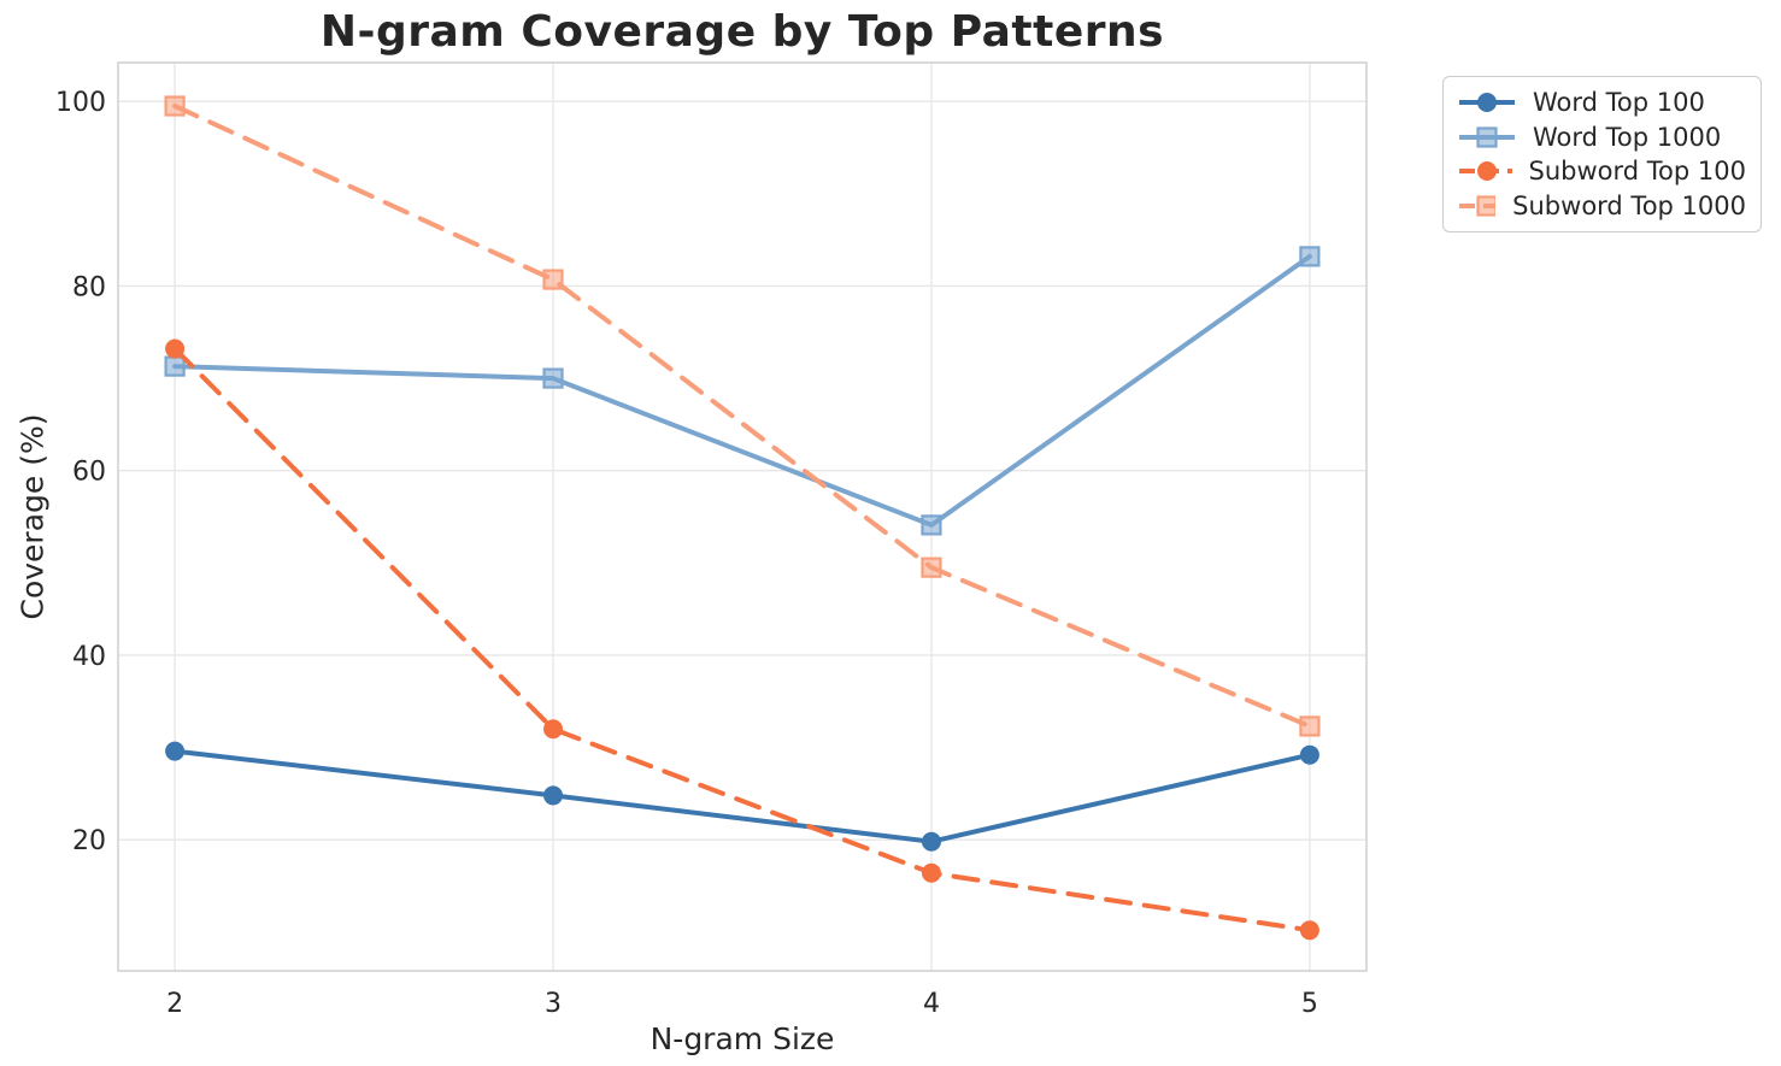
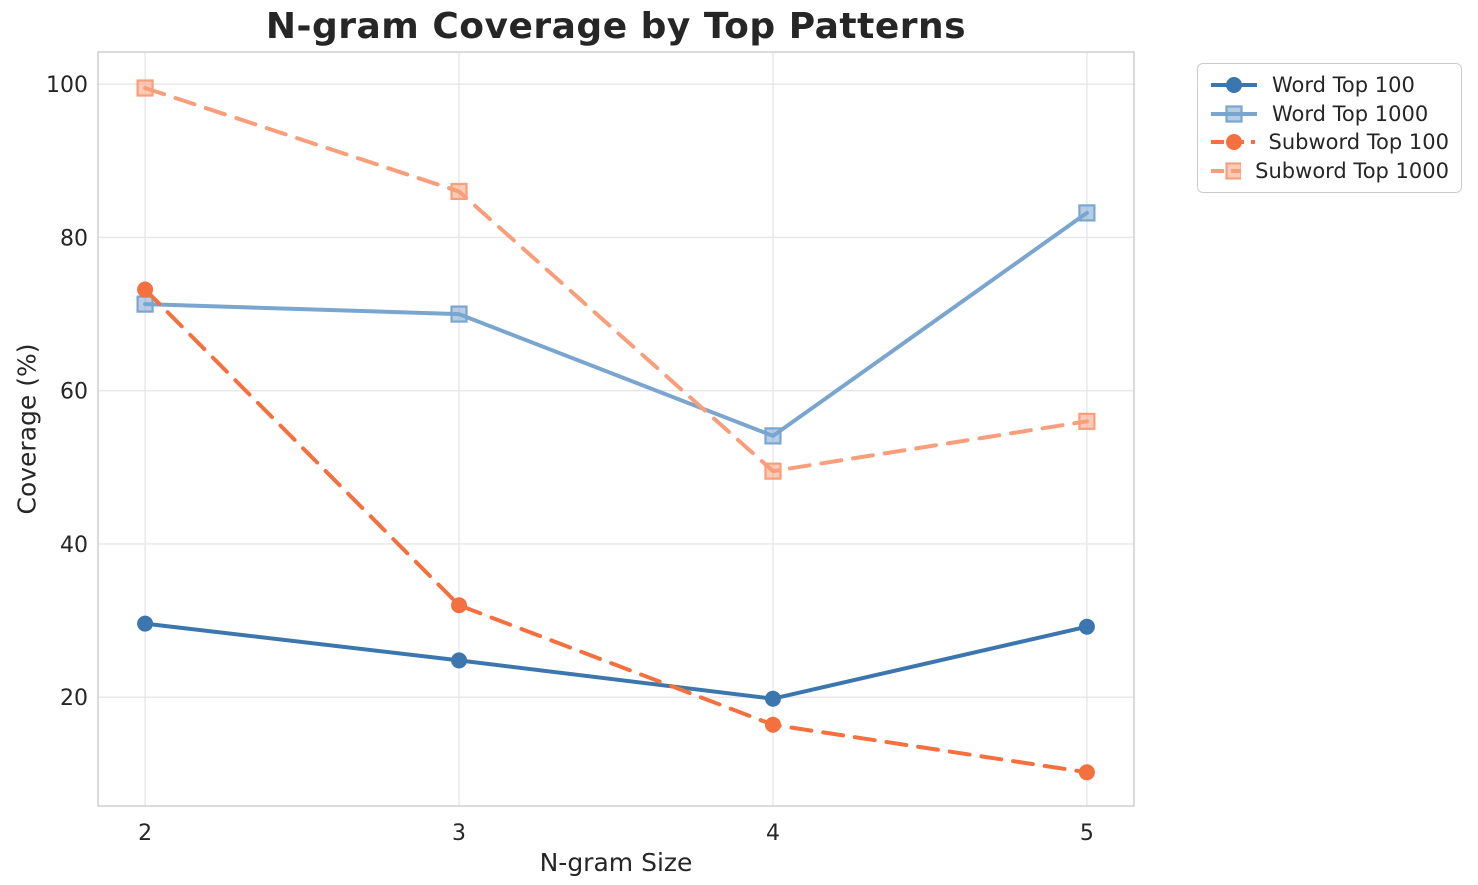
Subword Top 1000/3: 81 -> 86
Subword Top 1000/5: 32 -> 56
